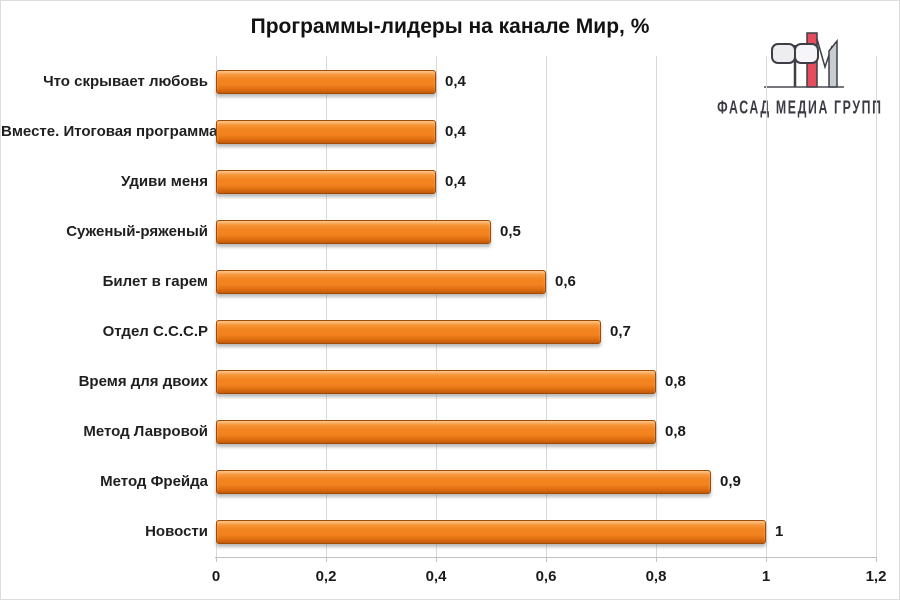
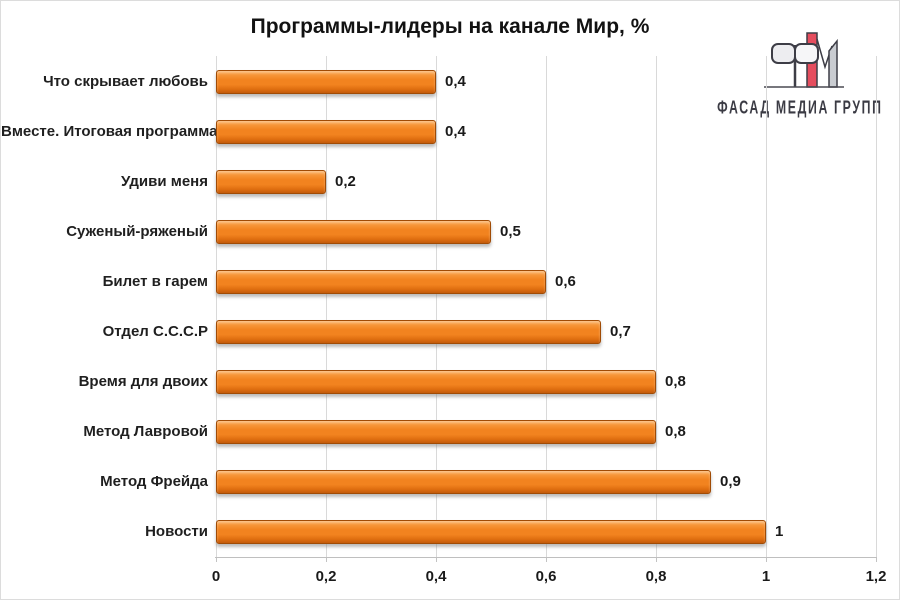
Удиви меня: 0,4 -> 0,2
